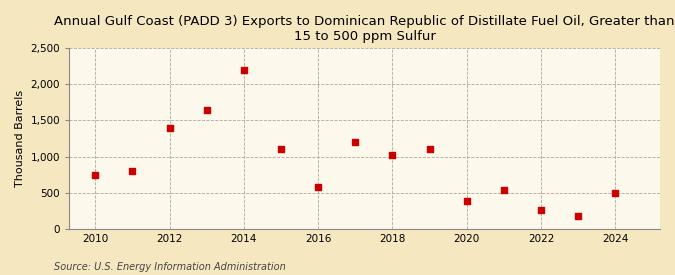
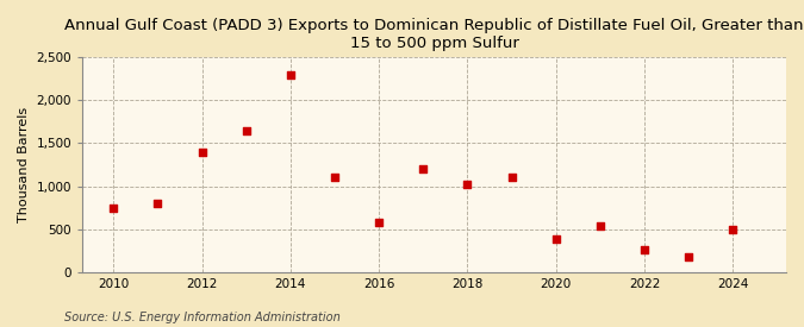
2014: 2,200 -> 2,300
